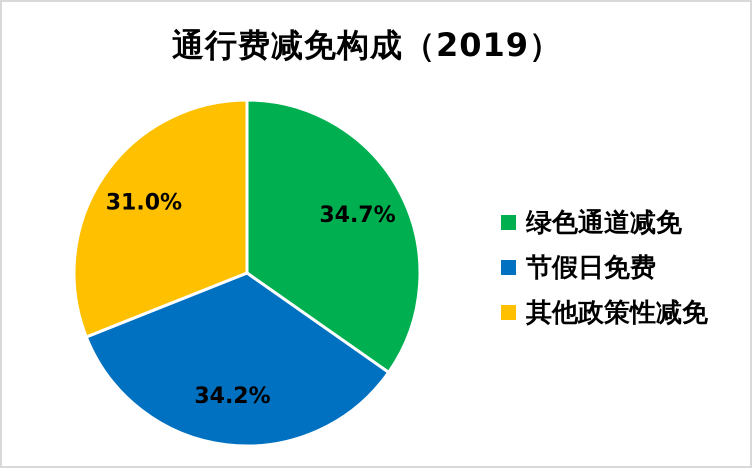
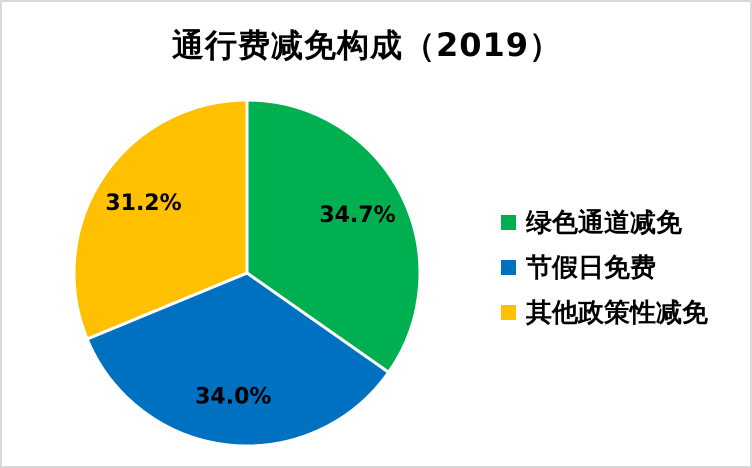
节假日免费: 34.2% -> 34.0%
其他政策性减免: 31.0% -> 31.2%
